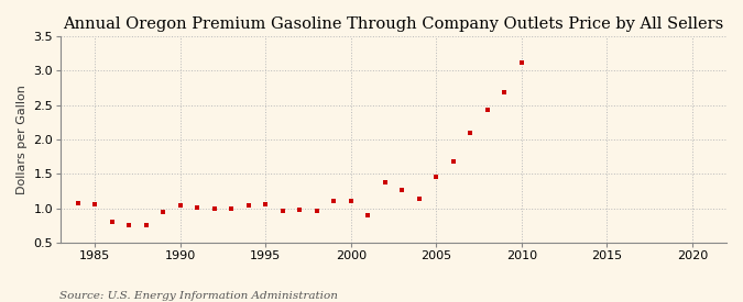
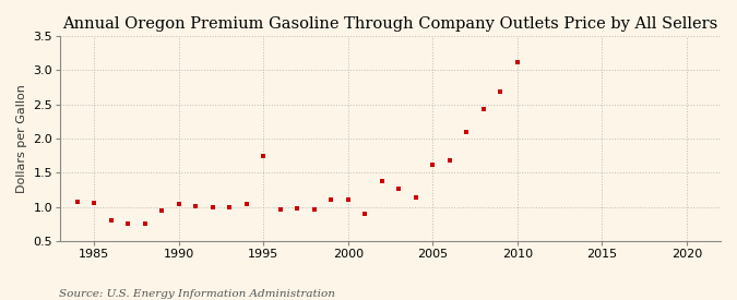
1995: 1.06 -> 1.74
2005: 1.45 -> 1.62
